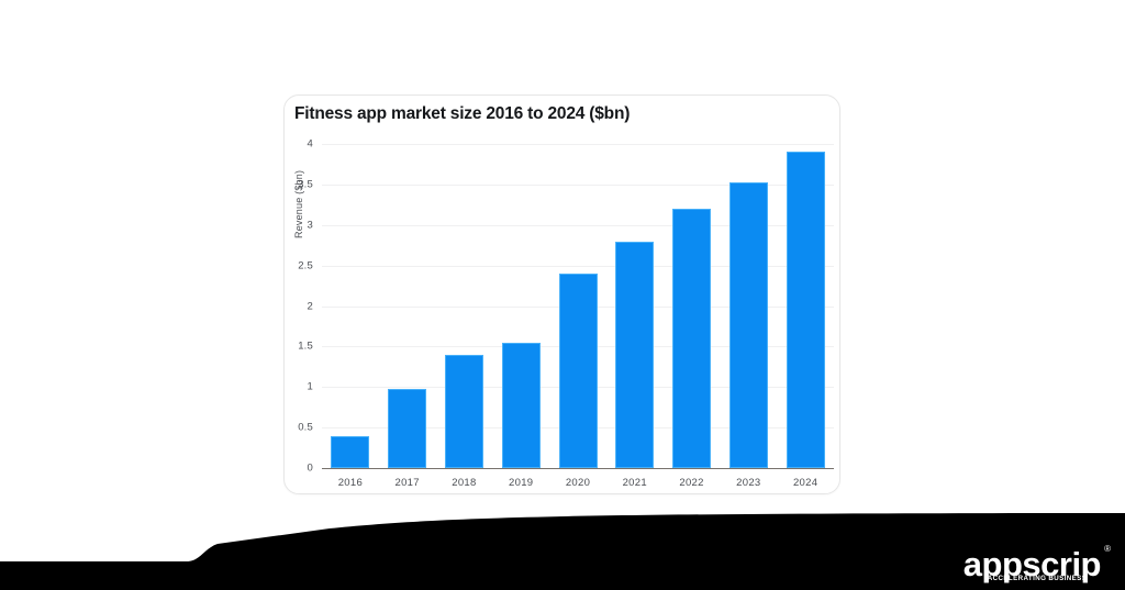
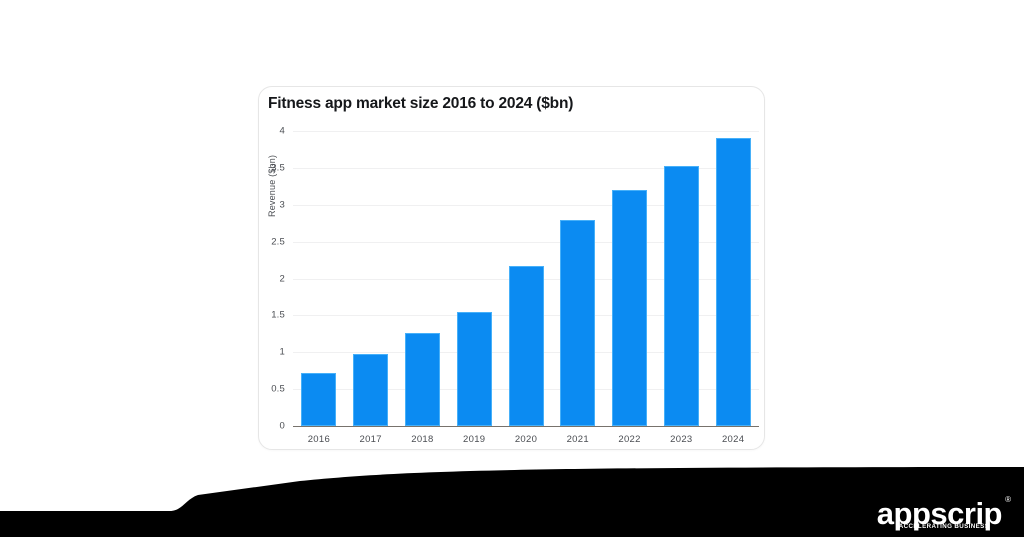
2016: 0.4 -> 0.7
2018: 1.4 -> 1.3
2020: 2.4 -> 2.2
